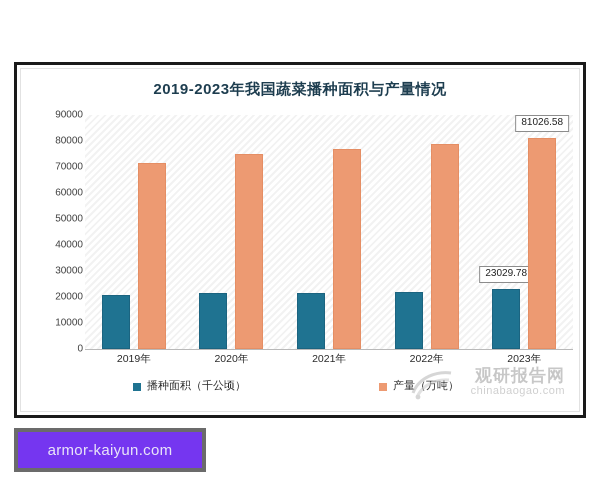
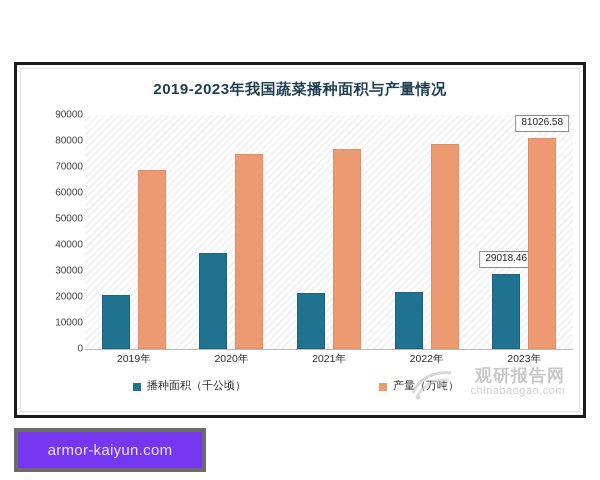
产量（万吨）/2019年: 72000 -> 69000
播种面积（千公顷）/2020年: 21000 -> 37000
播种面积（千公顷）/2023年: 23029.78 -> 29018.46
